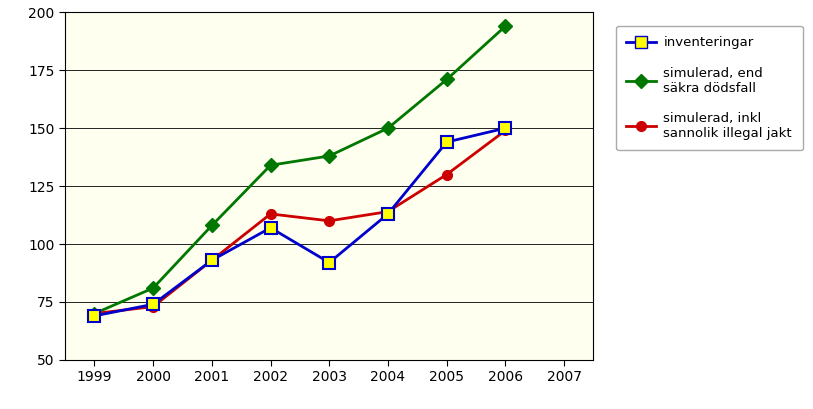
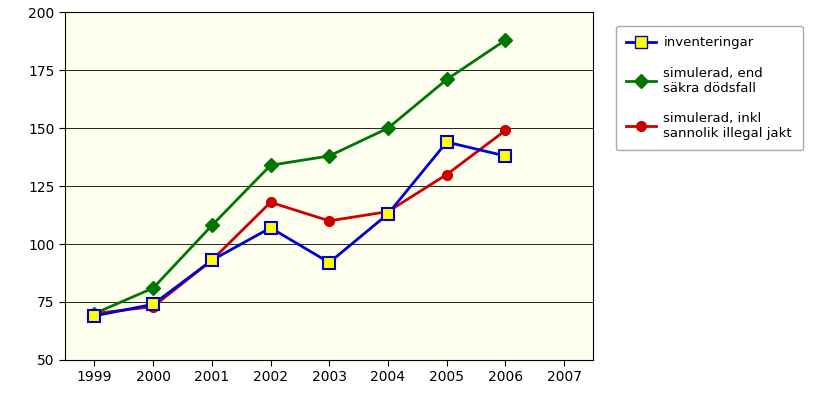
simulerad, inkl sannolik illegal jakt/2002: 113 -> 118
inventeringar/2006: 150 -> 138
simulerad, end säkra dödsfall/2006: 194 -> 188
